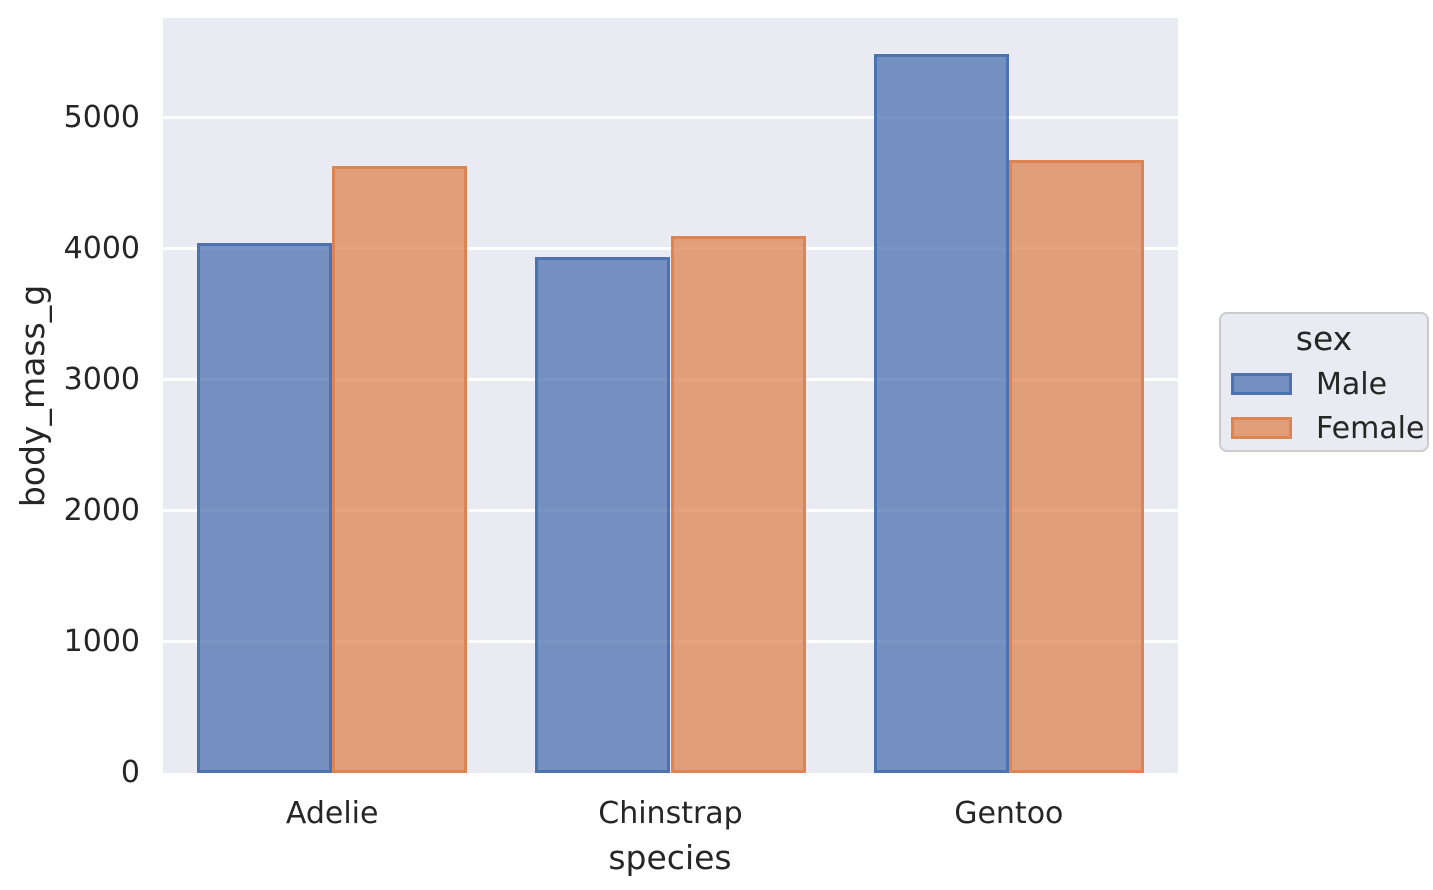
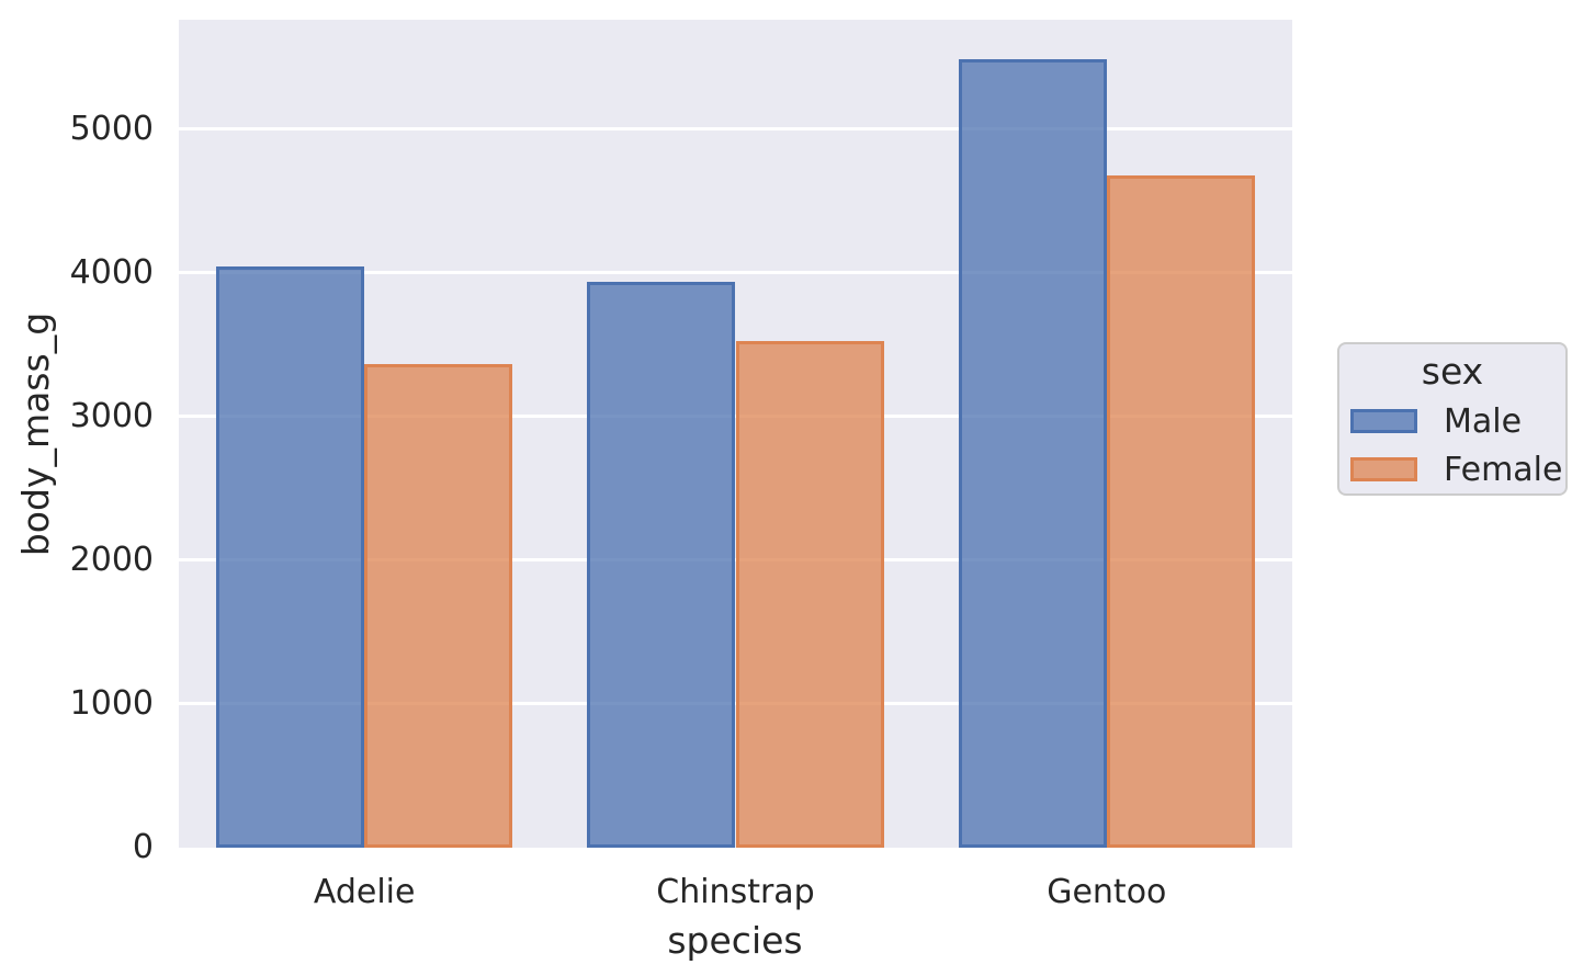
Female/Adelie: 4630 -> 3370
Female/Chinstrap: 4100 -> 3530
